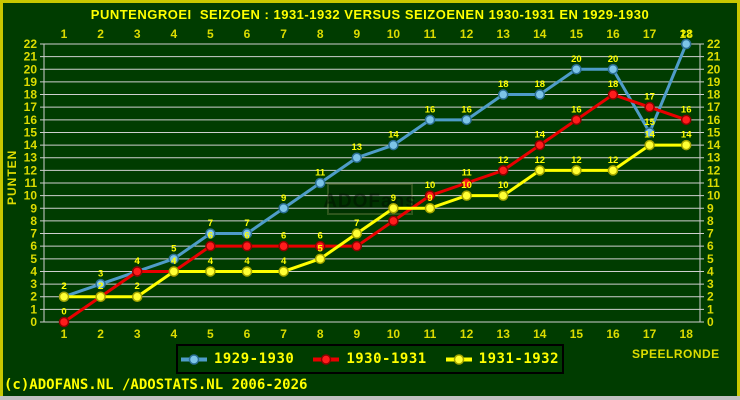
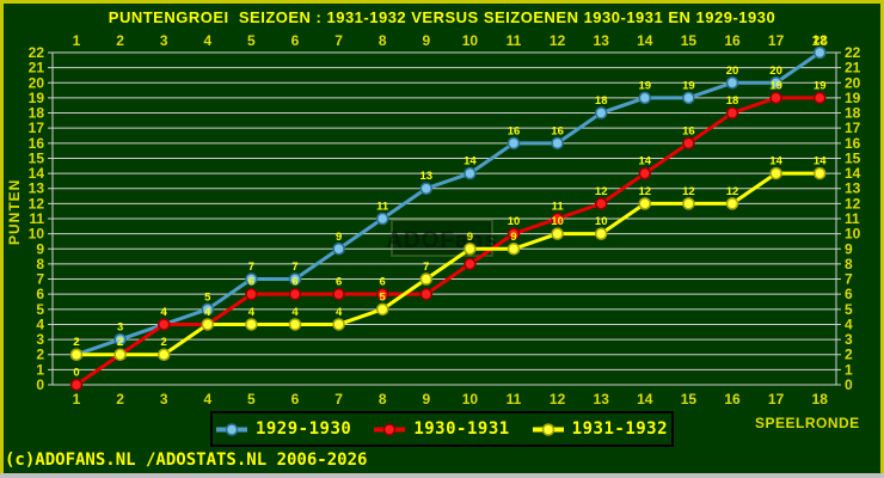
1929-1930/14: 18 -> 19
1929-1930/15: 20 -> 19
1929-1930/17: 15 -> 20
1930-1931/17: 17 -> 19
1930-1931/18: 16 -> 19
